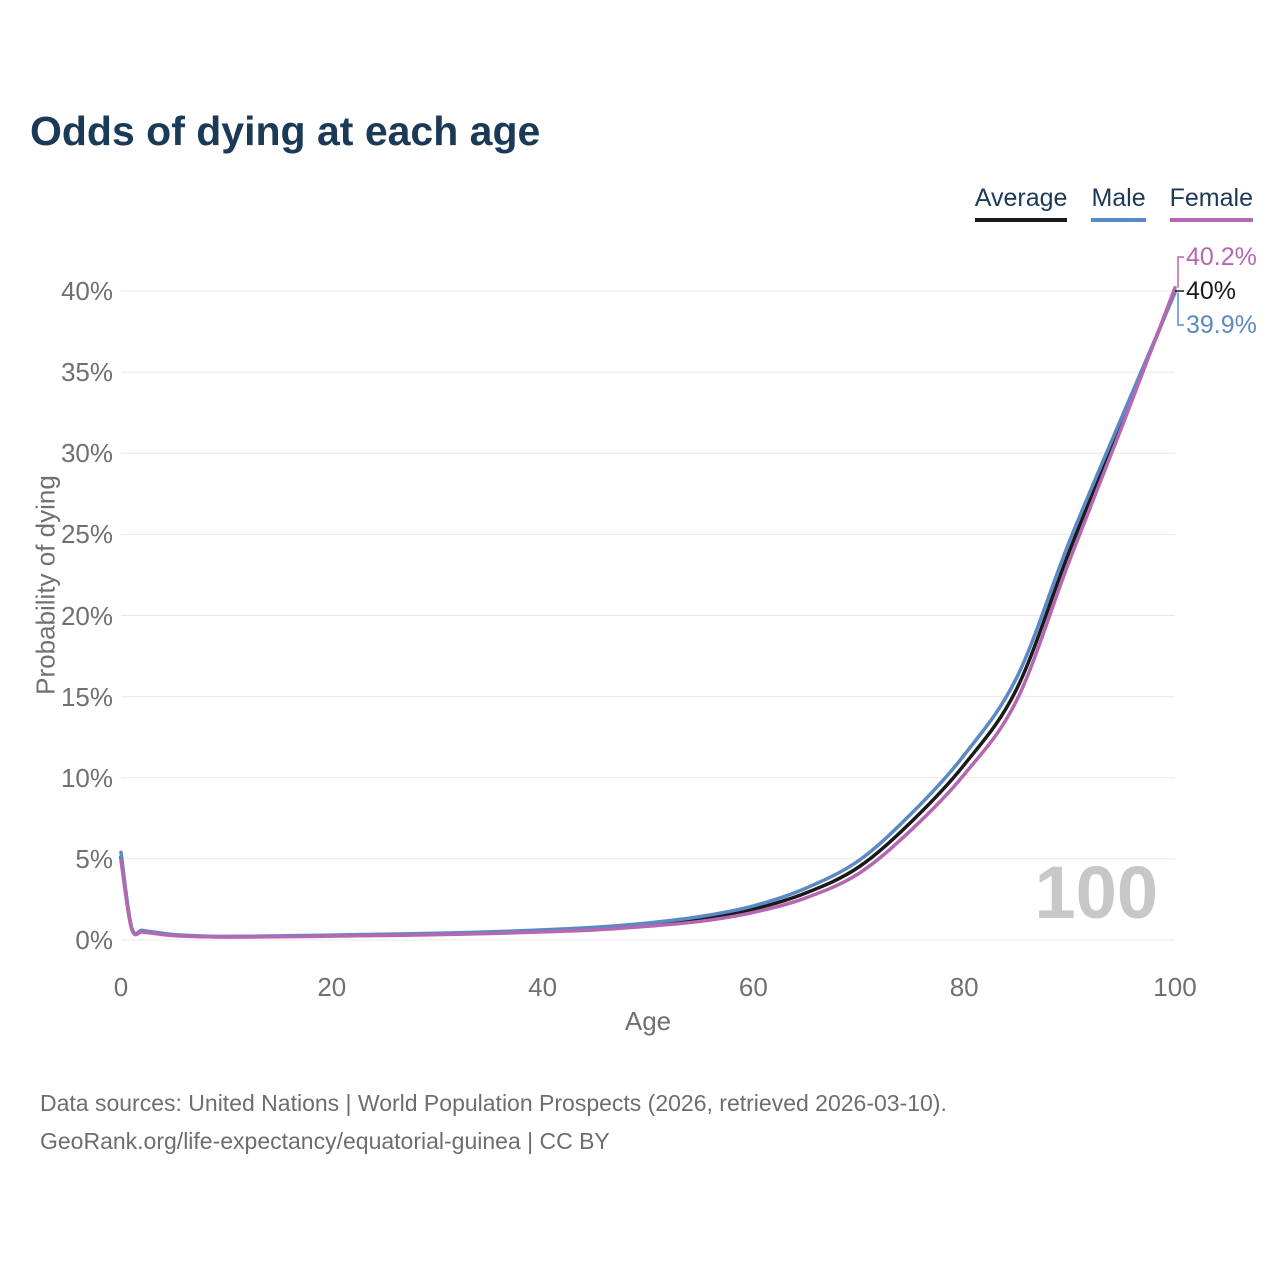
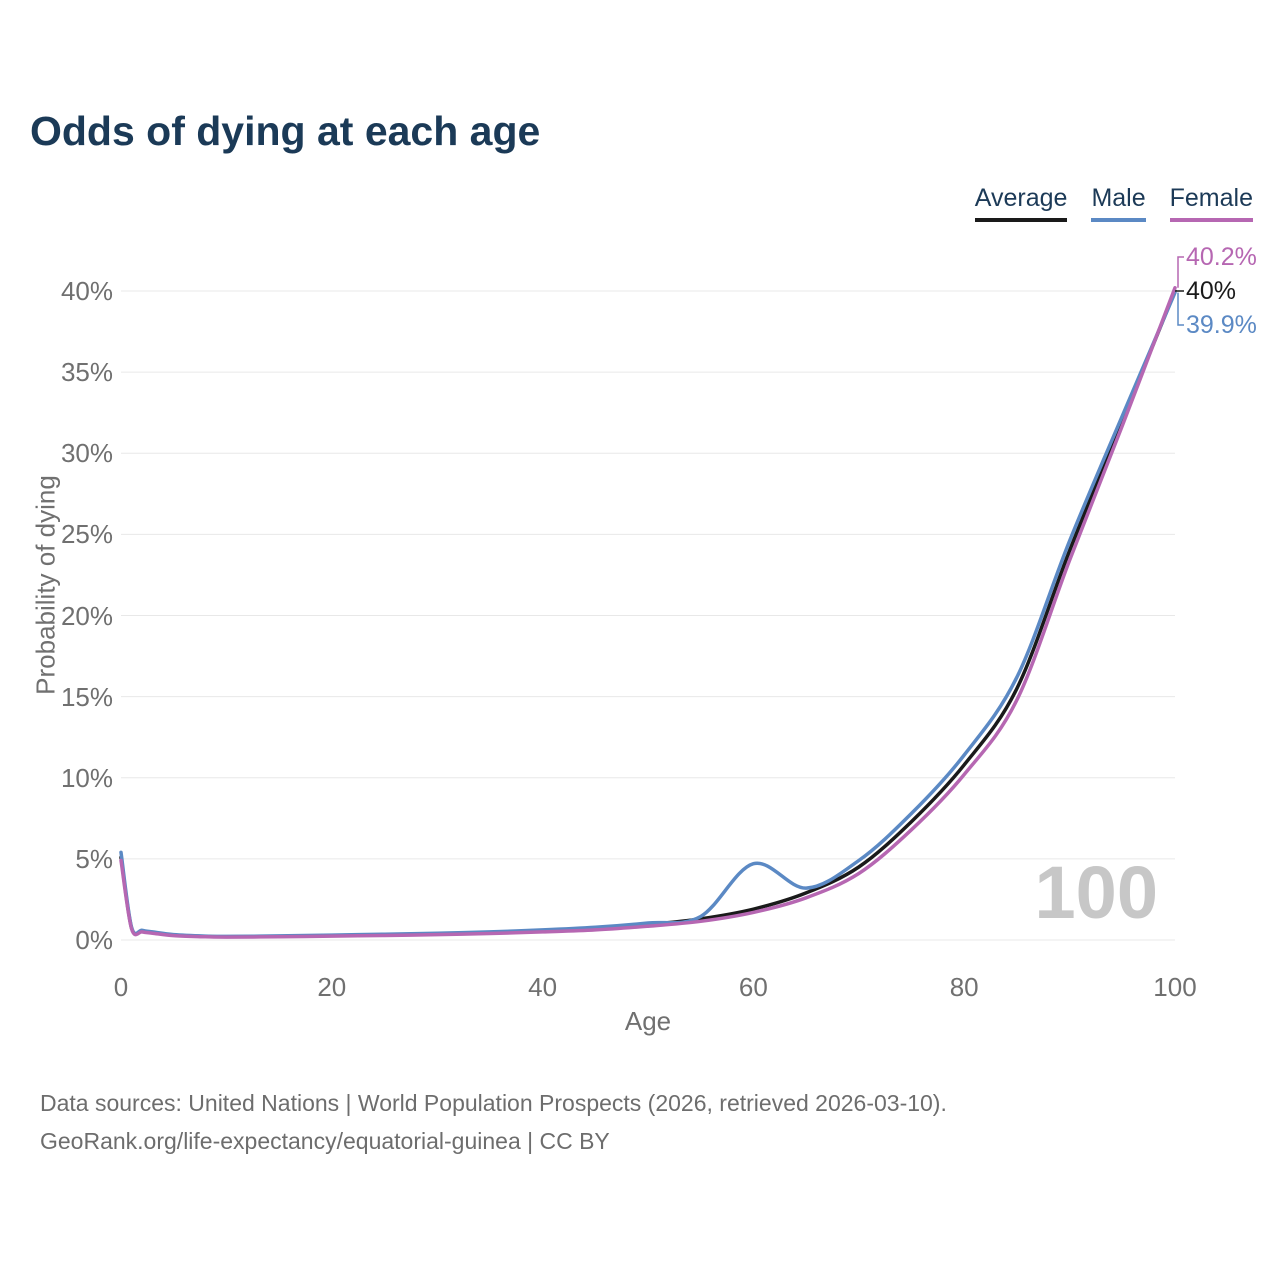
Male/60: 2.1% -> 4.7%
